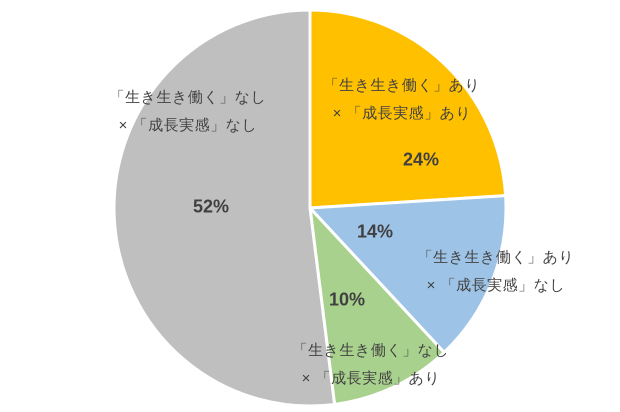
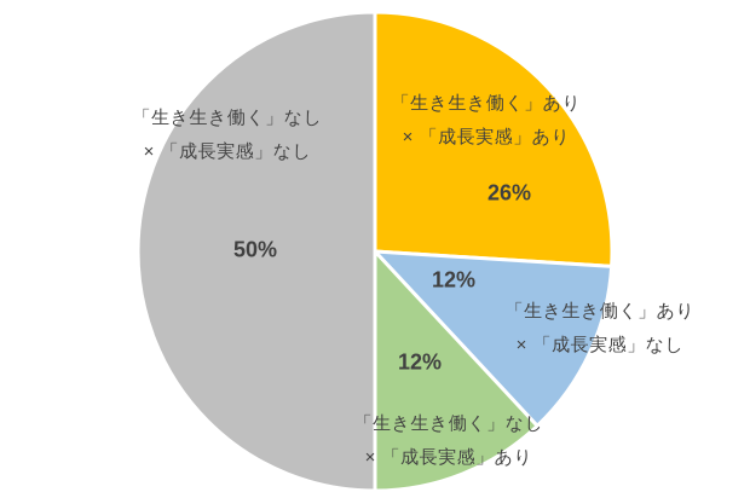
「生き生き働く」あり×「成長実感」あり: 24% -> 26%
「生き生き働く」あり×「成長実感」なし: 14% -> 12%
「生き生き働く」なし×「成長実感」あり: 10% -> 12%
「生き生き働く」なし×「成長実感」なし: 52% -> 50%
